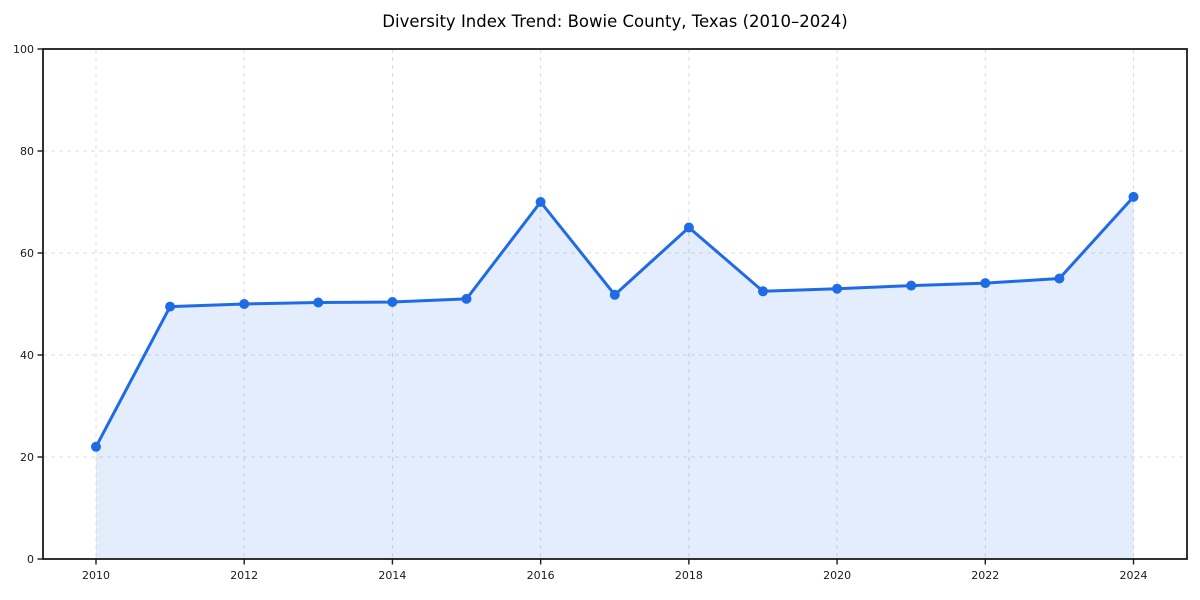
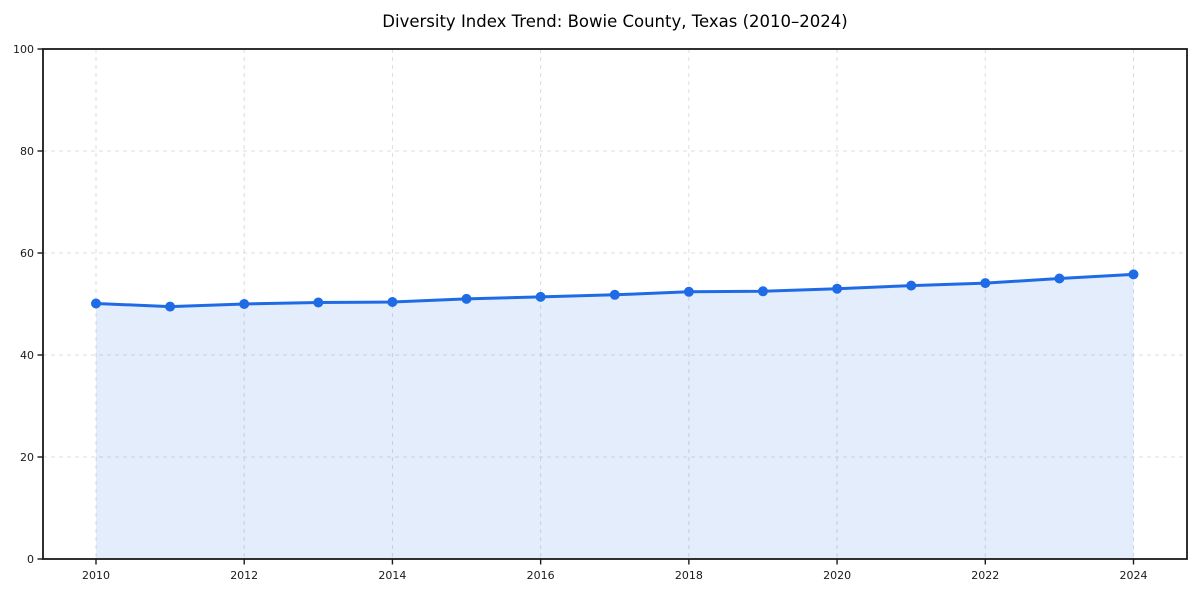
2010: 22 -> 50
2016: 70 -> 51
2018: 65 -> 52
2024: 71 -> 56
